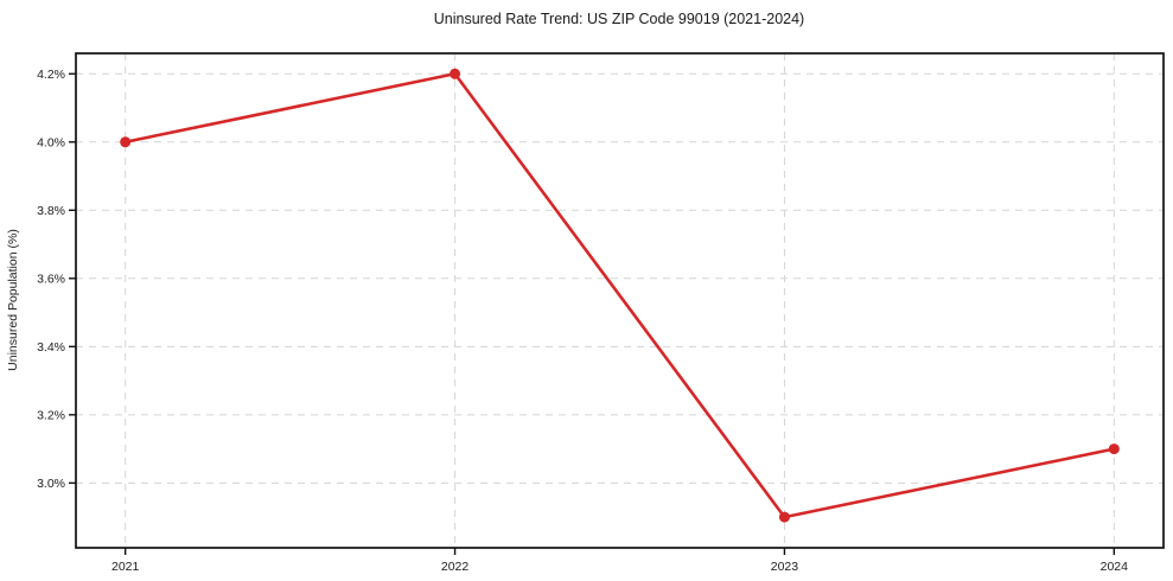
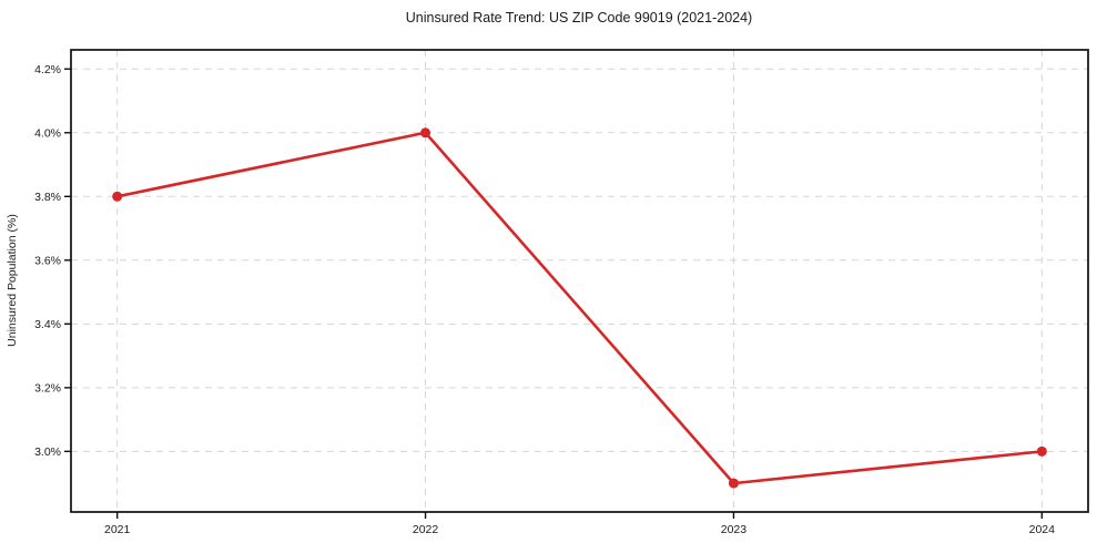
2021: 4.0% -> 3.8%
2022: 4.2% -> 4.0%
2024: 3.1% -> 3.0%
